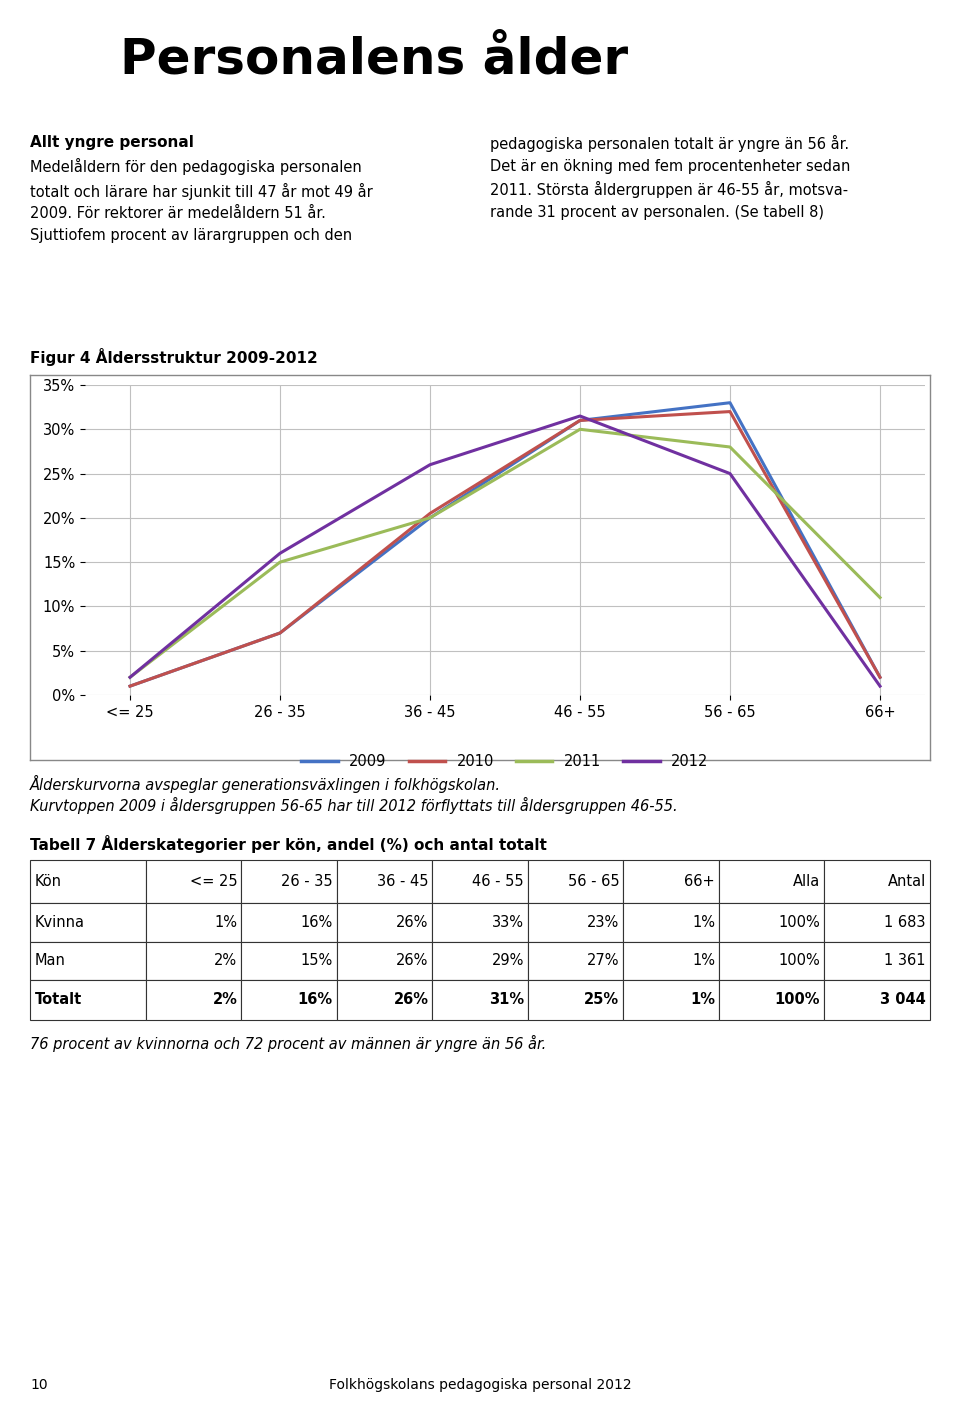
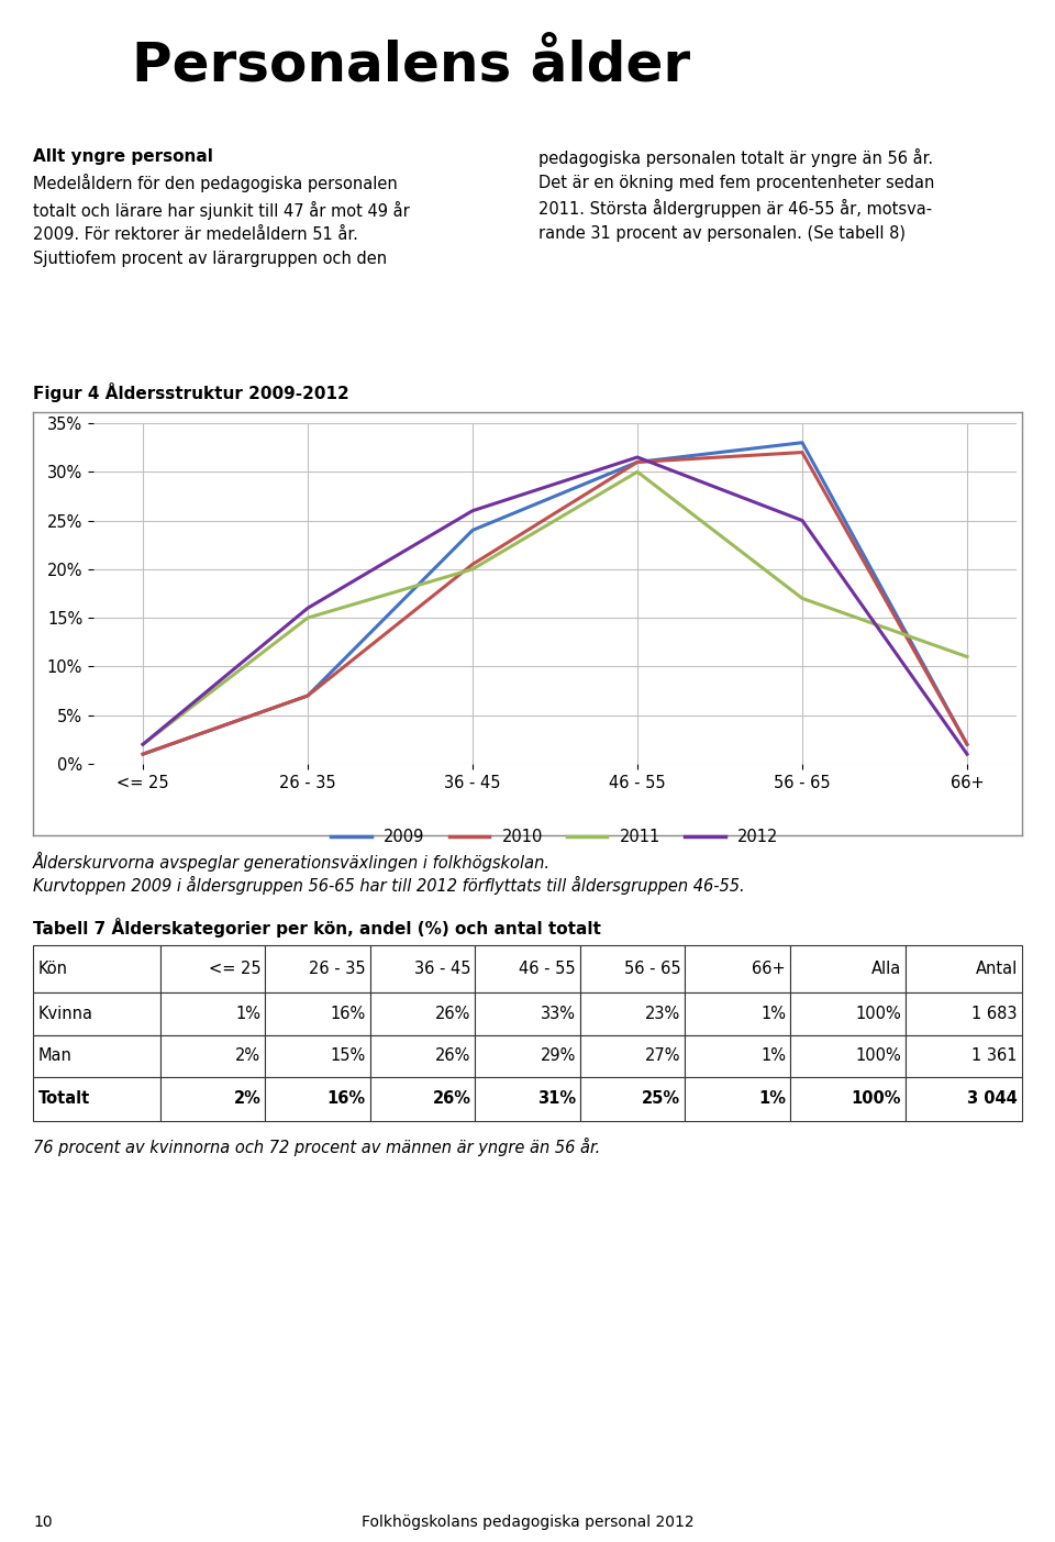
2009/36 - 45: 20% -> 24%
2011/56 - 65: 28% -> 17%
